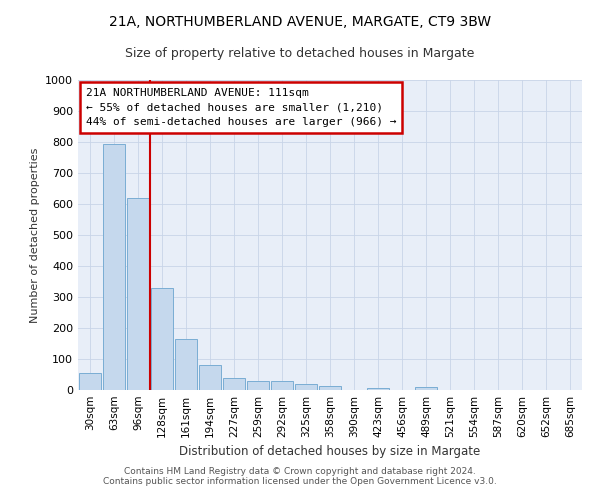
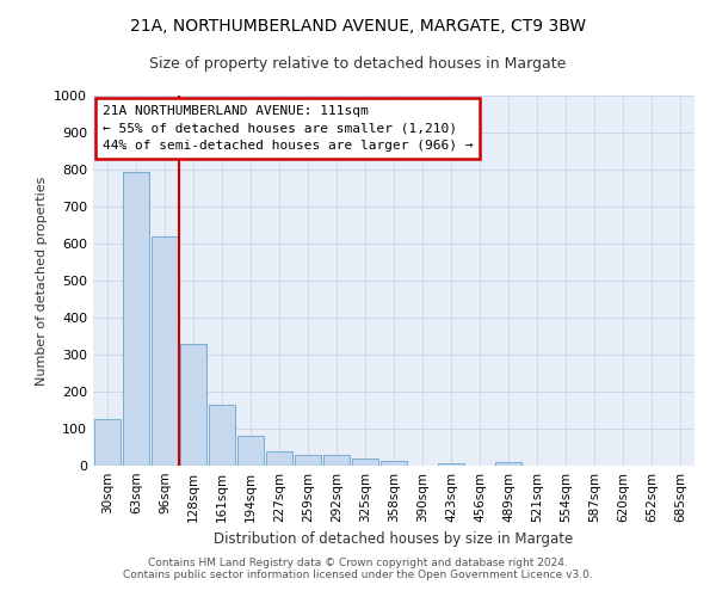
30sqm: 55 -> 125
